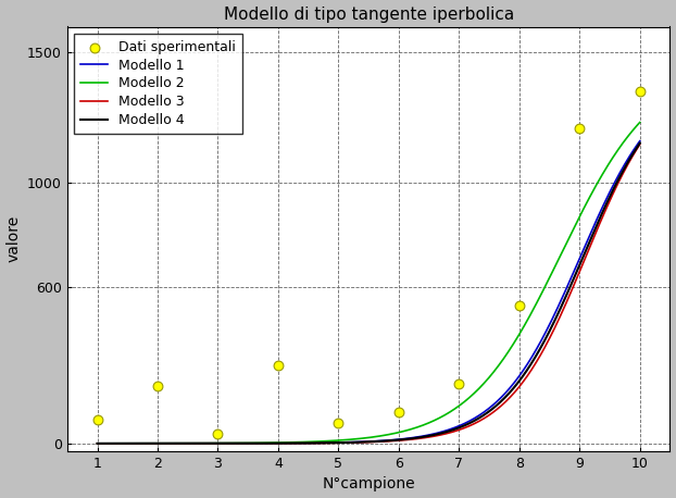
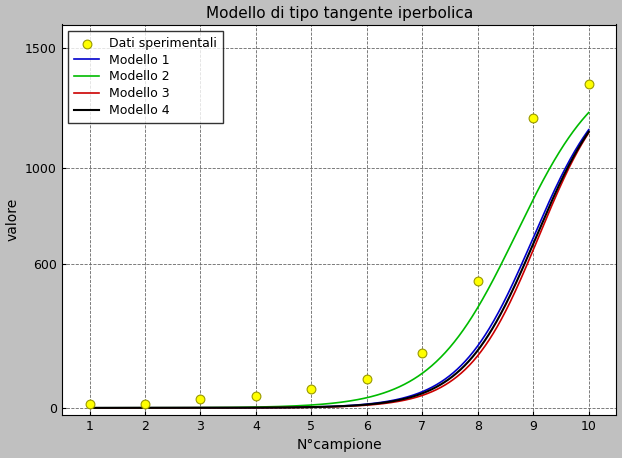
Dati sperimentali/1: 90 -> 18
Dati sperimentali/2: 220 -> 18
Dati sperimentali/4: 300 -> 48
